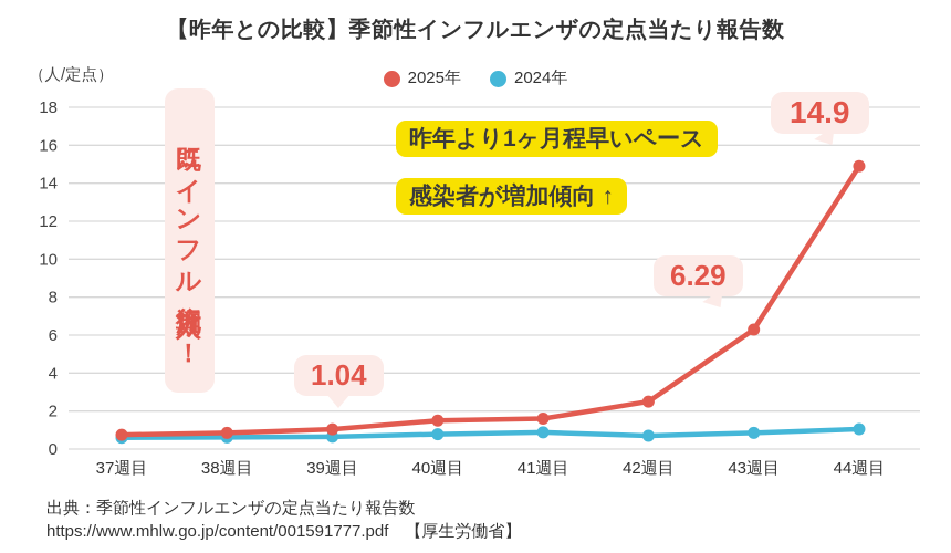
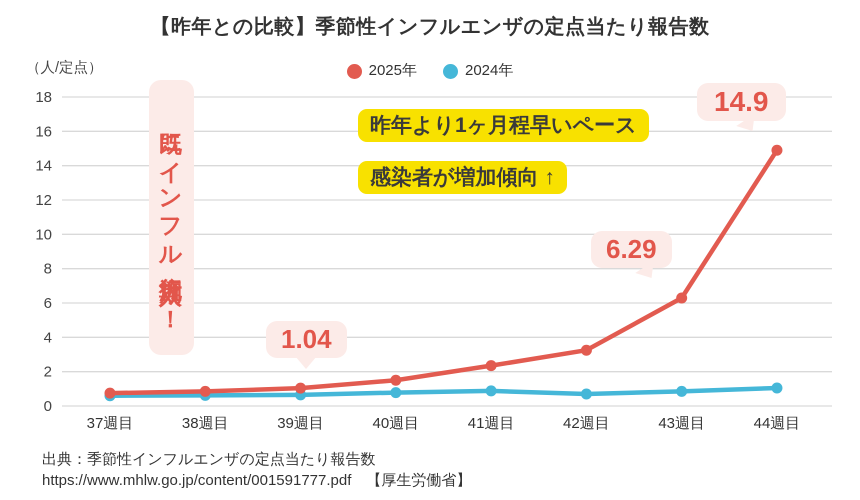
2025年/41週目: 1.6 -> 2.4
2025年/42週目: 2.5 -> 3.2
